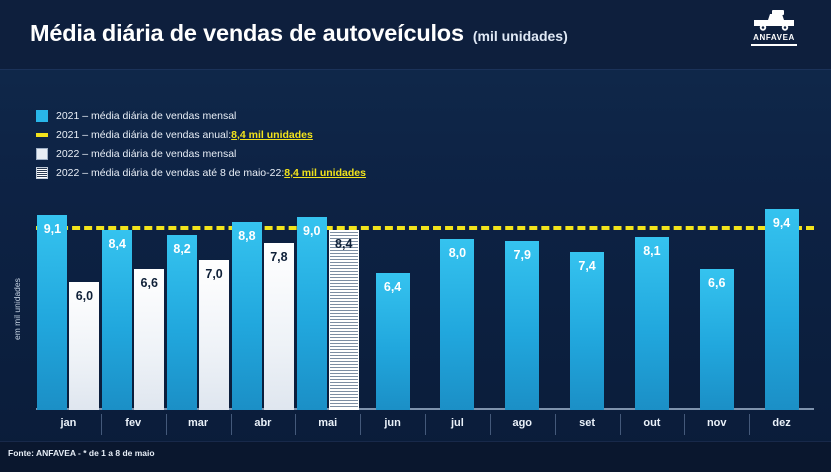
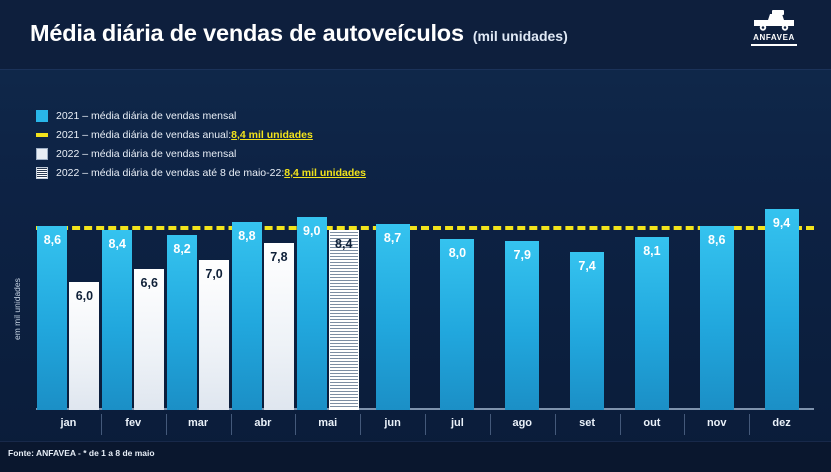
2021 – média diária de vendas mensal/jan: 9,1 -> 8,6
2021 – média diária de vendas mensal/jun: 6,4 -> 8,7
2021 – média diária de vendas mensal/nov: 6,6 -> 8,6
